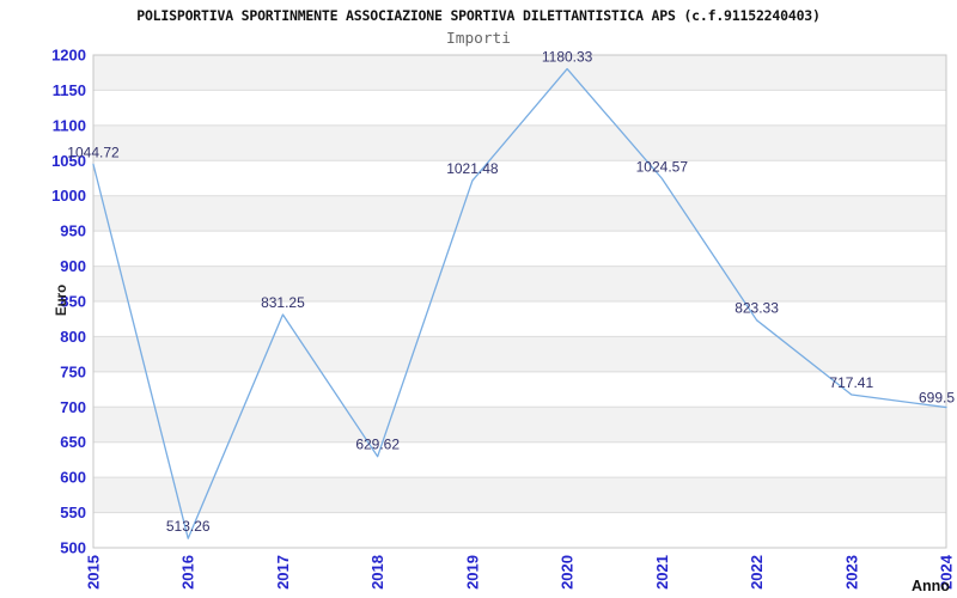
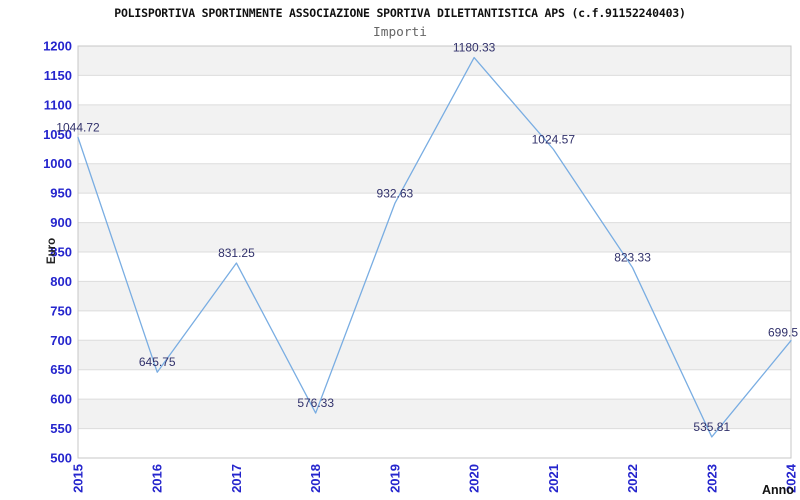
2016: 513.26 -> 645.75
2018: 629.62 -> 576.33
2019: 1021.48 -> 932.63
2023: 717.41 -> 535.81
